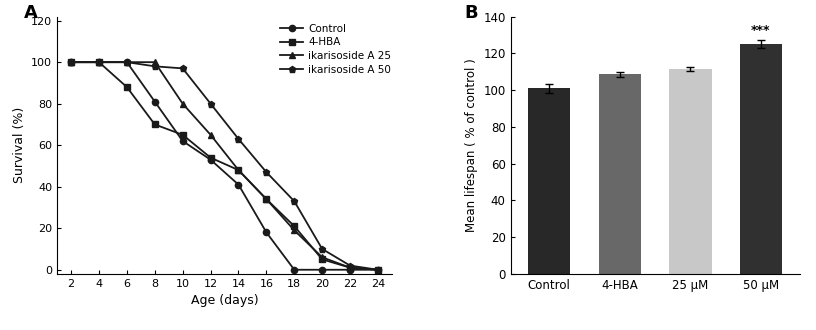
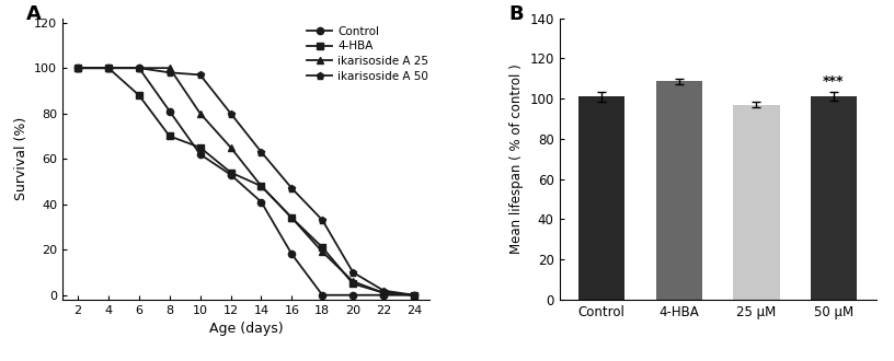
25 μM: 112 -> 97
50 μM: 125 -> 101
